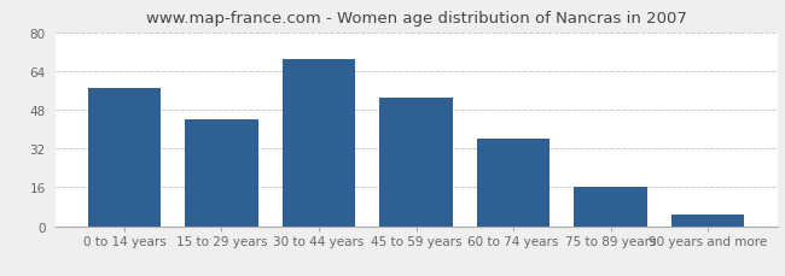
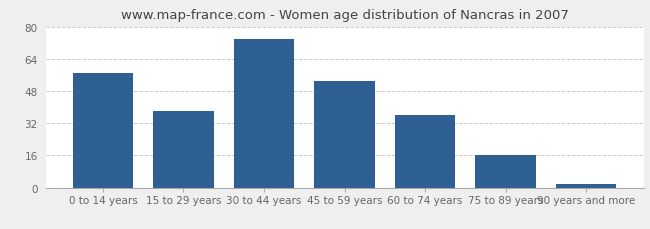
15 to 29 years: 44 -> 38
30 to 44 years: 69 -> 74
90 years and more: 5 -> 2
